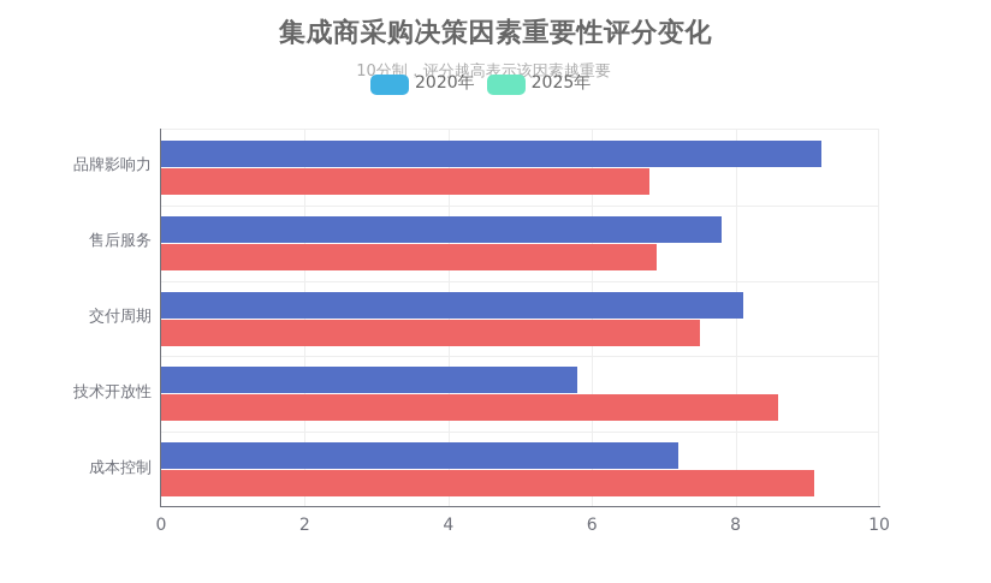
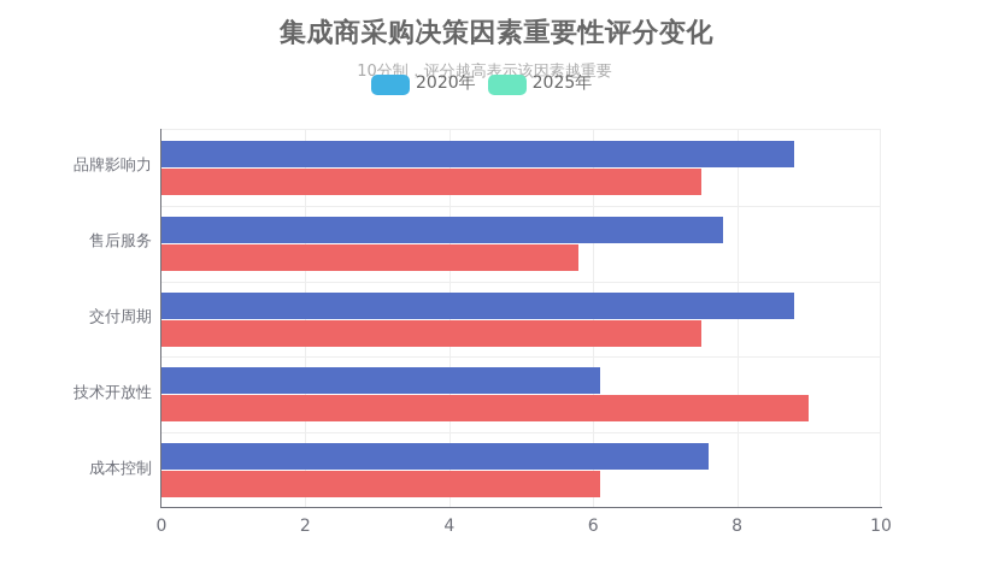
2020年/品牌影响力: 9.2 -> 8.8
2025年/品牌影响力: 6.8 -> 7.5
2025年/售后服务: 6.9 -> 5.8
2020年/交付周期: 8.1 -> 8.8
2020年/技术开放性: 5.8 -> 6.1
2025年/技术开放性: 8.6 -> 9.0
2020年/成本控制: 7.2 -> 7.6
2025年/成本控制: 9.1 -> 6.1
